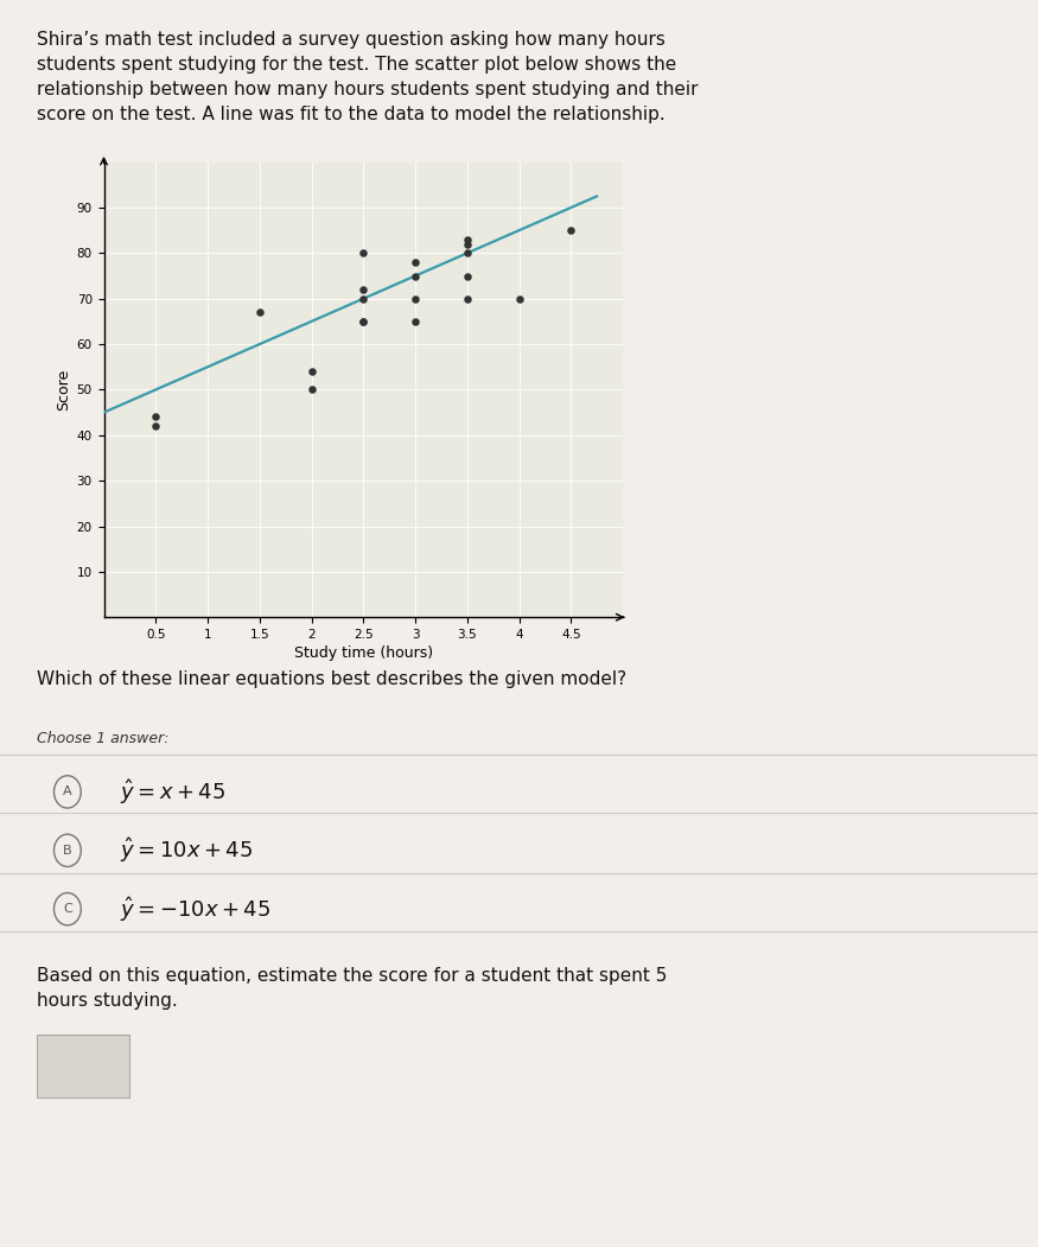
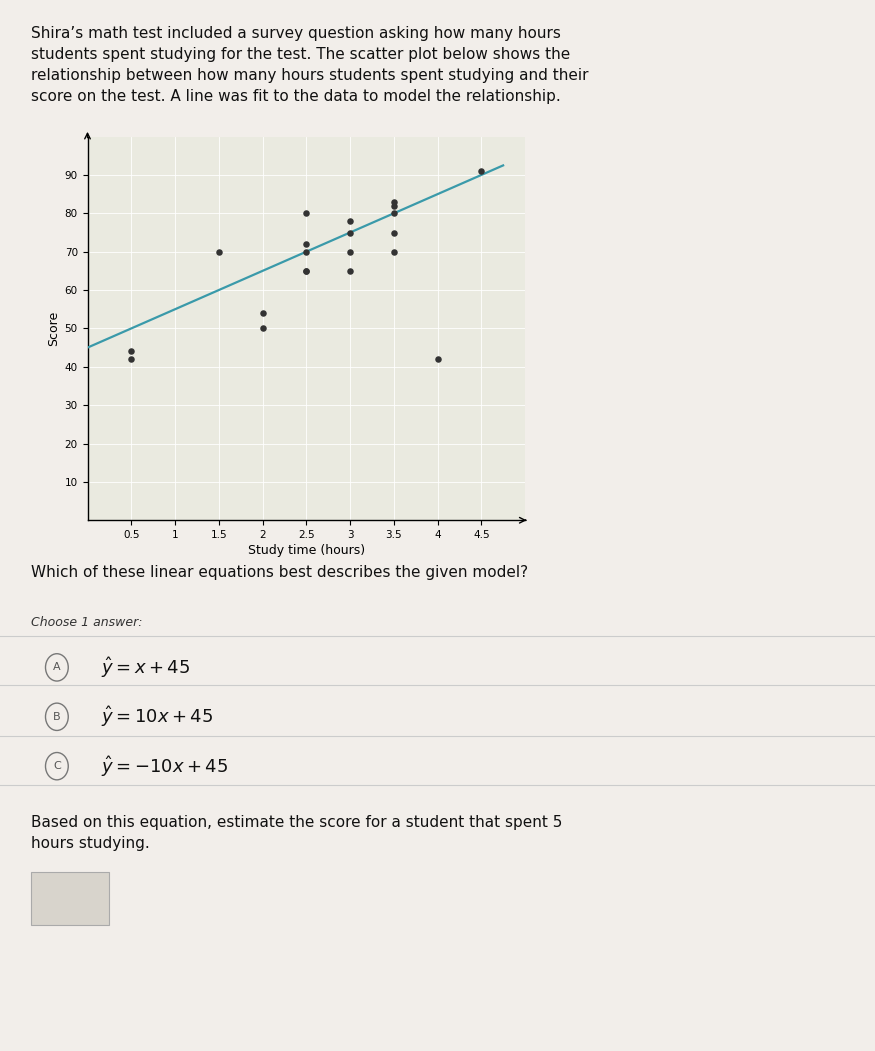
1.5: 67 -> 70
4: 70 -> 42
4.5: 85 -> 91
